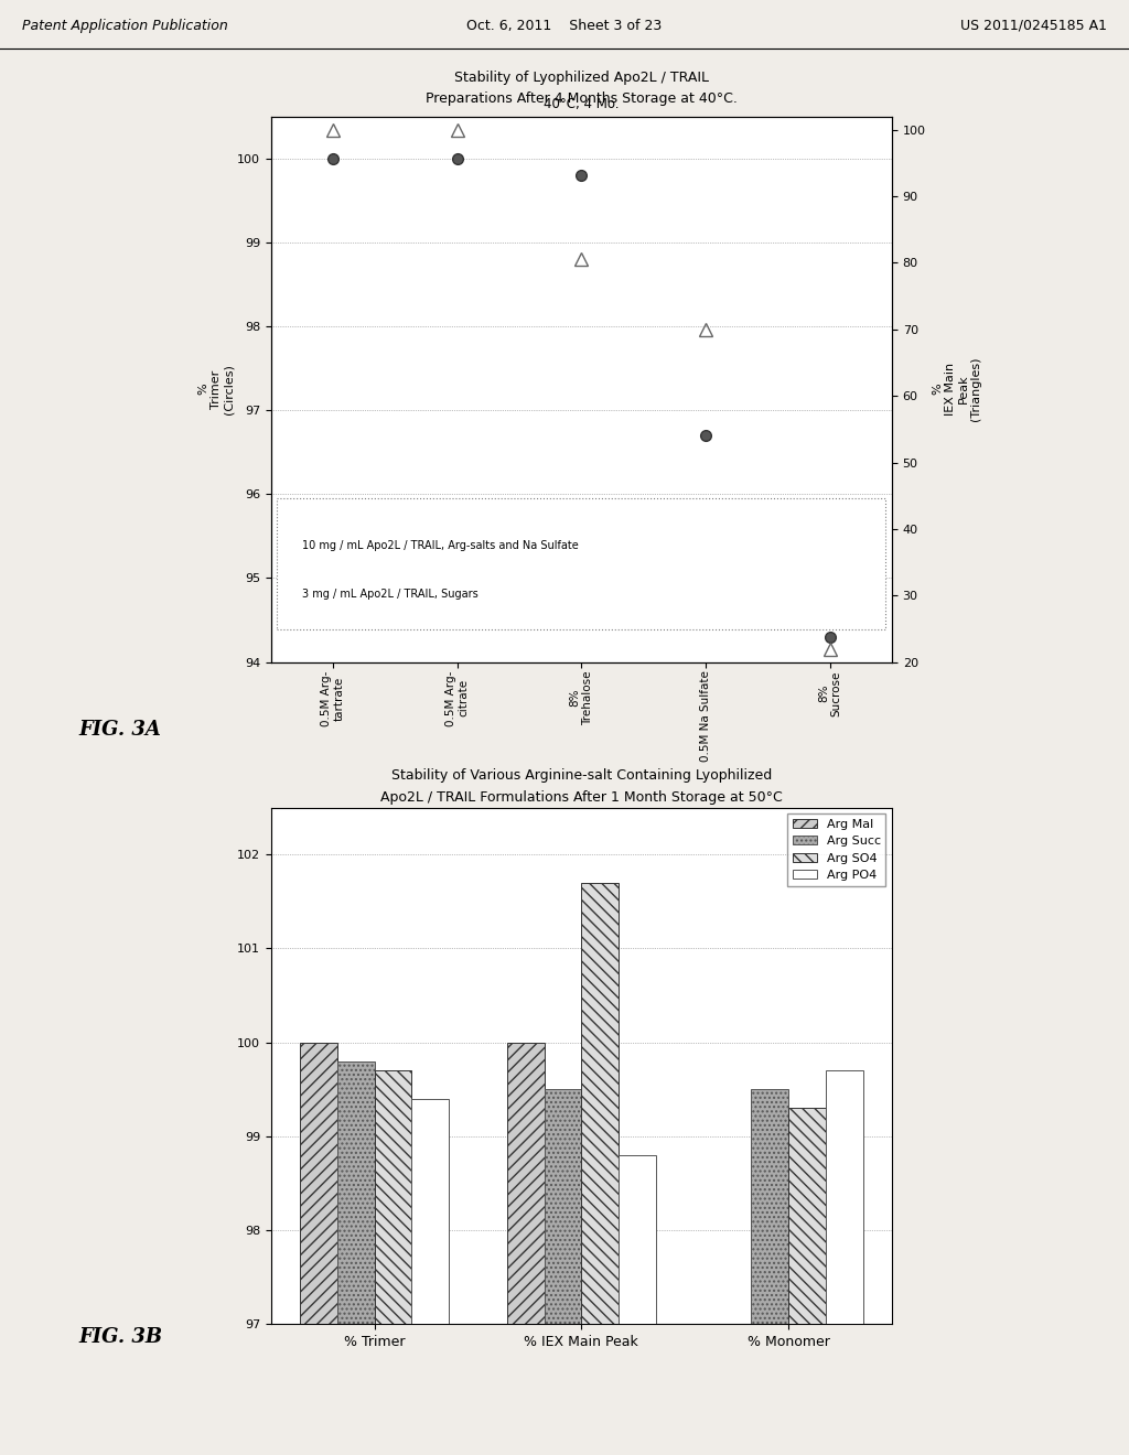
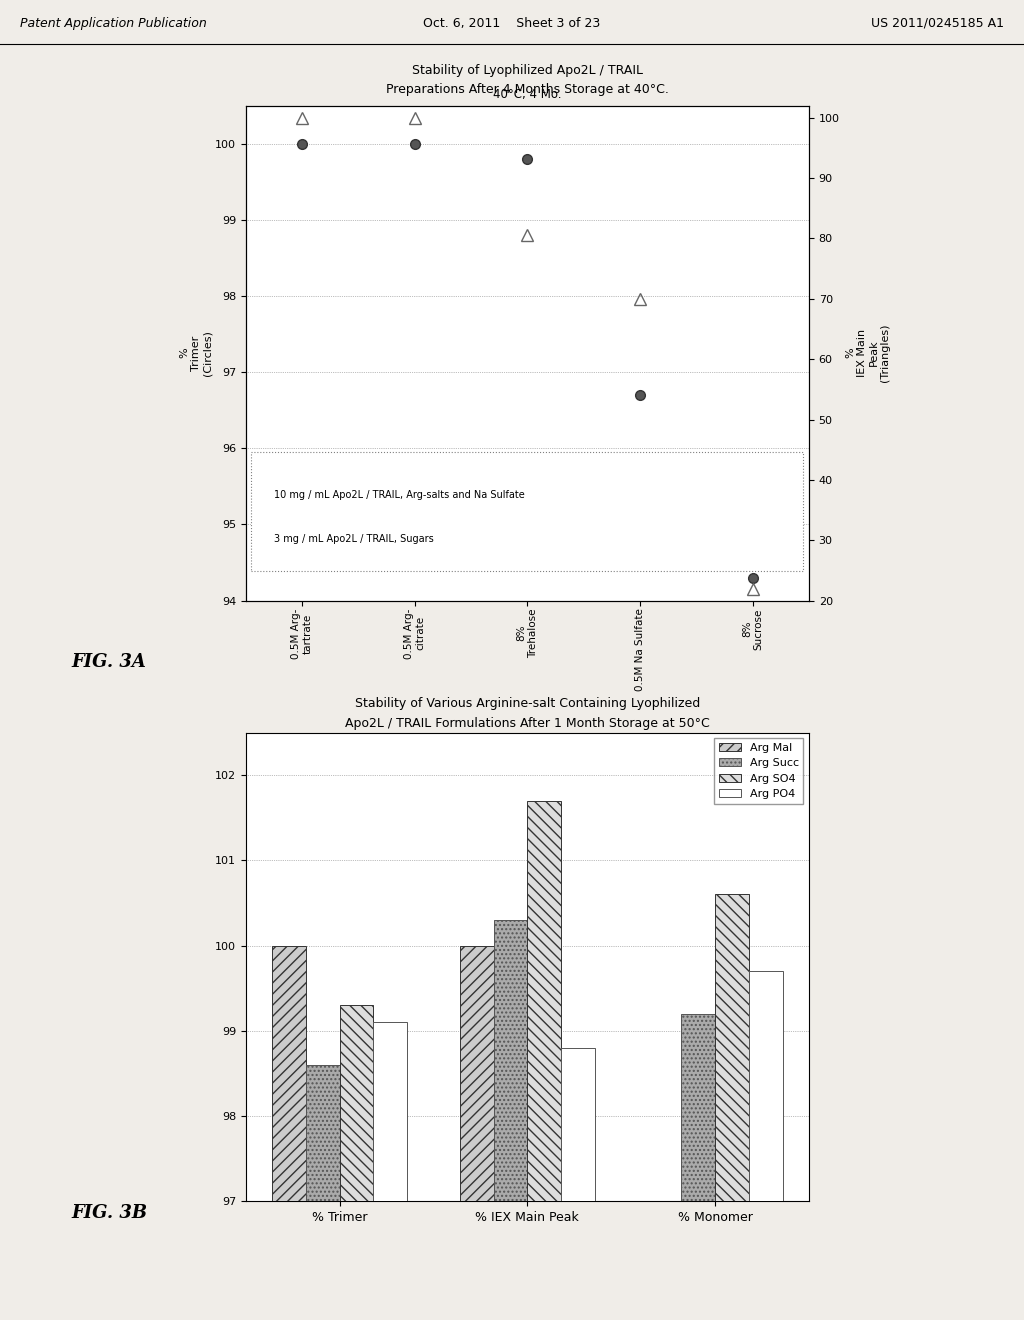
Arg Succ/% Trimer: 99.8 -> 98.6
Arg SO4/% Trimer: 99.7 -> 99.3
Arg PO4/% Trimer: 99.4 -> 99.1
Arg Succ/% IEX Main Peak: 99.5 -> 100.3
Arg Succ/% Monomer: 99.5 -> 99.2
Arg SO4/% Monomer: 99.3 -> 100.6
